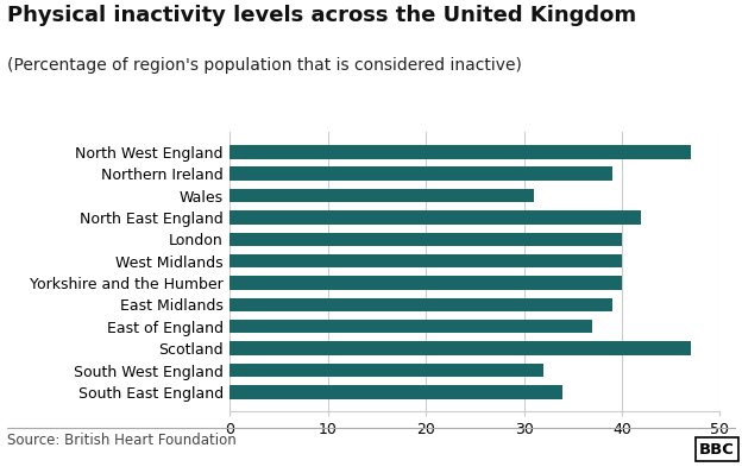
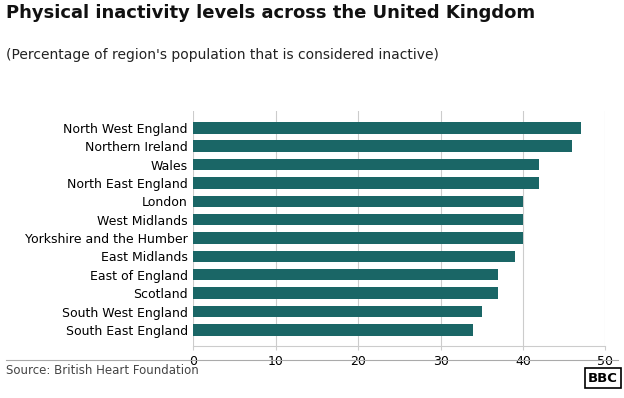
Northern Ireland: 39 -> 46
Wales: 31 -> 42
Scotland: 47 -> 37
South West England: 32 -> 35
